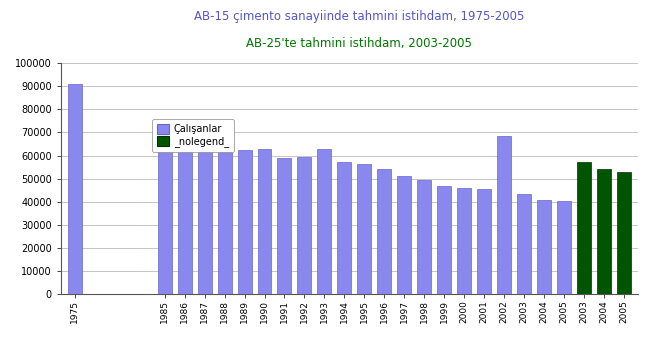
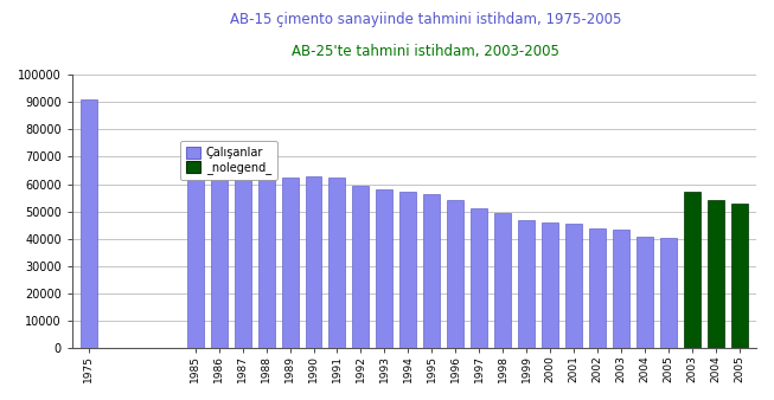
Çalışanlar/1991: 59000 -> 62500
Çalışanlar/1993: 63000 -> 58000
Çalışanlar/2002: 68500 -> 44000
